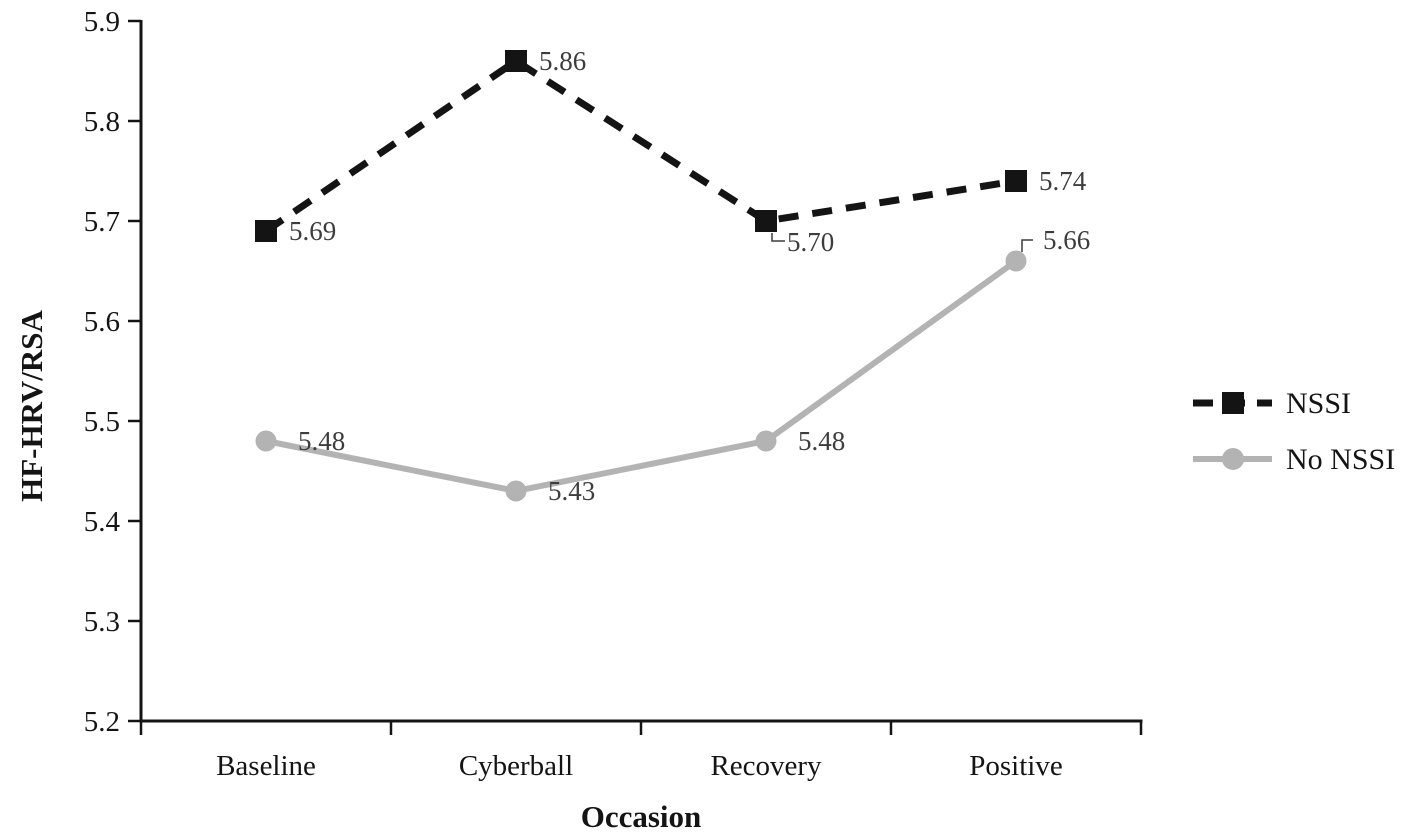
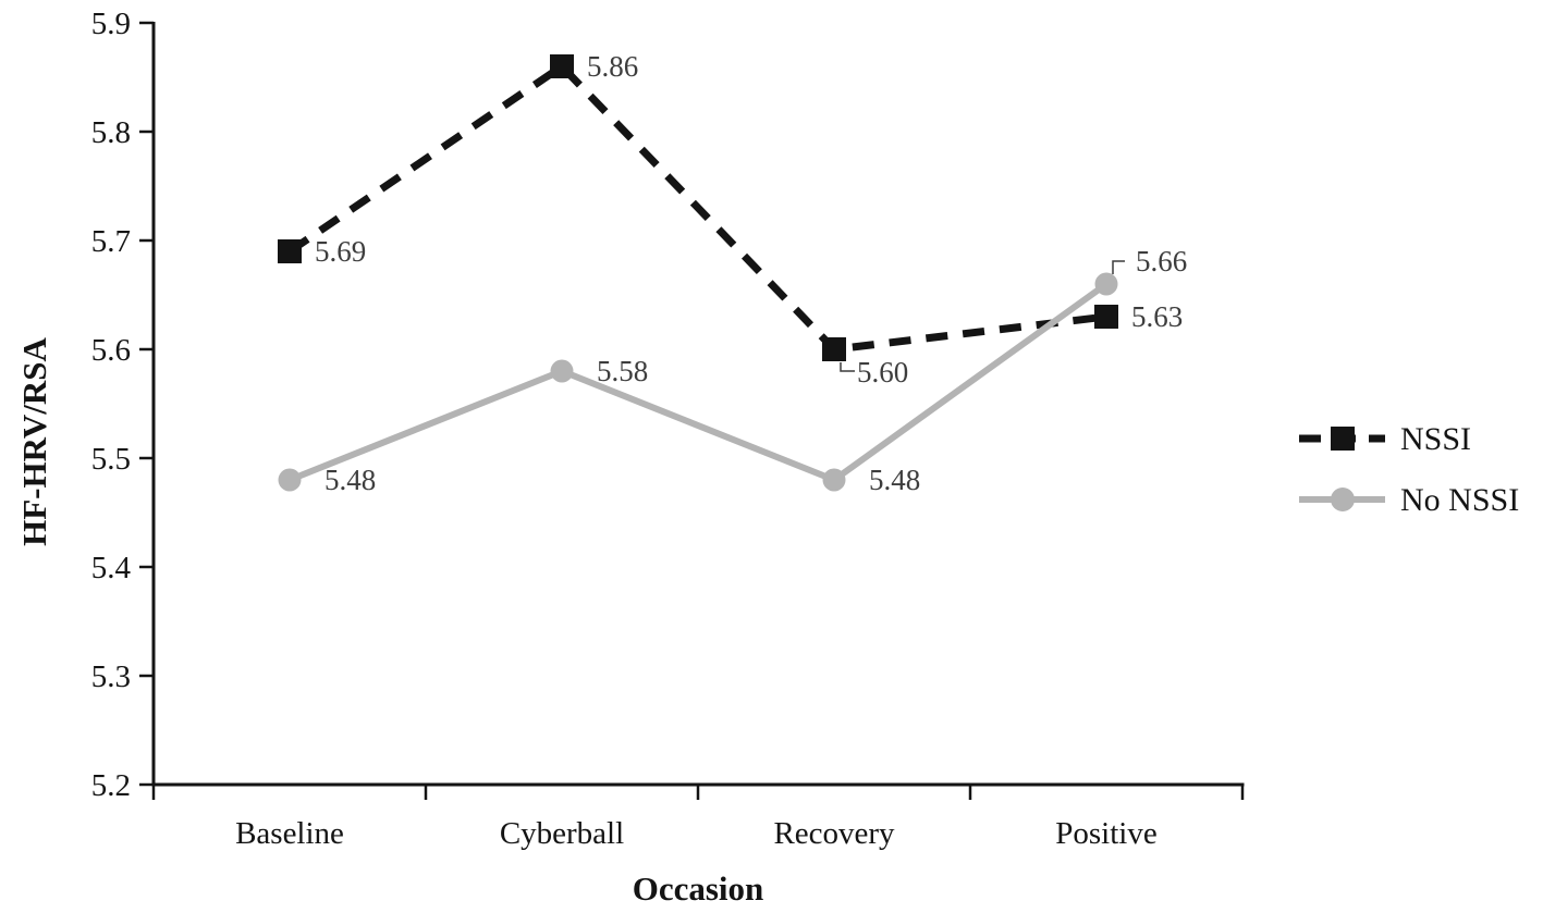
No NSSI/Cyberball: 5.43 -> 5.58
NSSI/Recovery: 5.70 -> 5.60
NSSI/Positive: 5.74 -> 5.63
